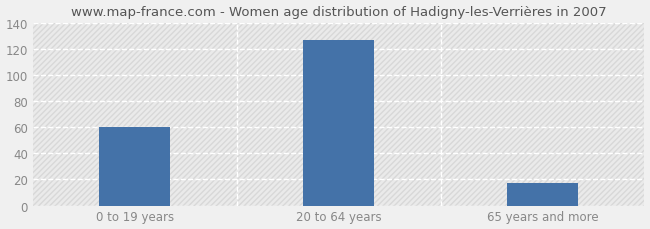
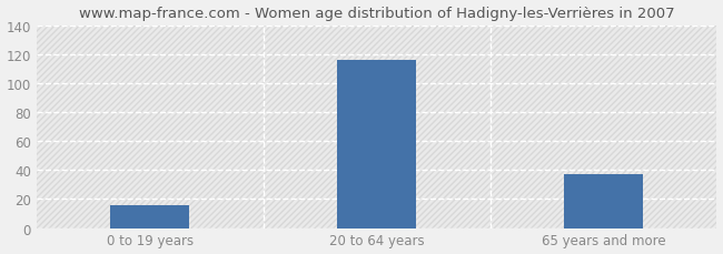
0 to 19 years: 60 -> 16
20 to 64 years: 127 -> 116
65 years and more: 17 -> 37
